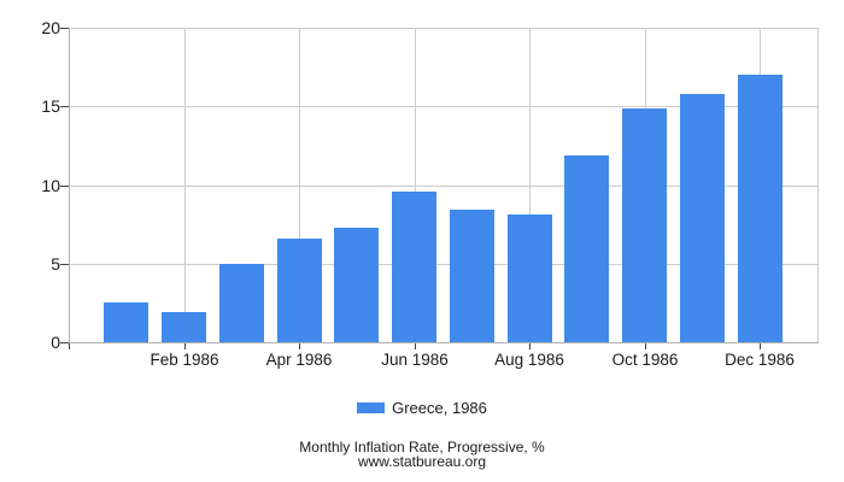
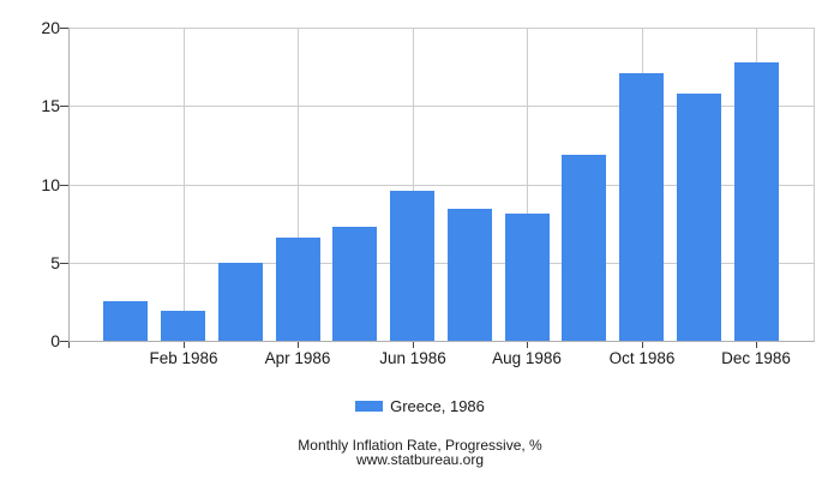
Oct 1986: 14.9 -> 17.1
Dec 1986: 17.0 -> 17.8
